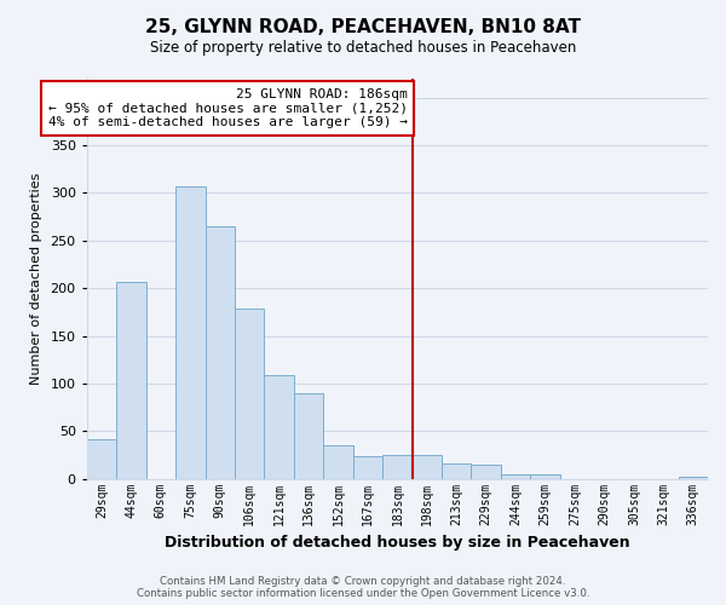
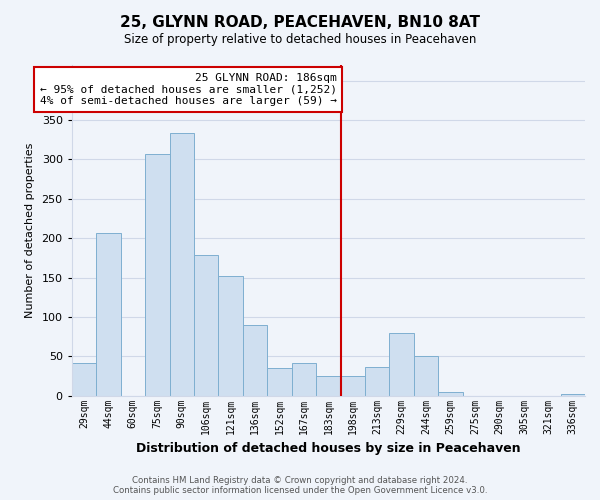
90sqm: 265 -> 334
121sqm: 109 -> 152
167sqm: 24 -> 42
213sqm: 16 -> 36
229sqm: 15 -> 80
244sqm: 5 -> 50
